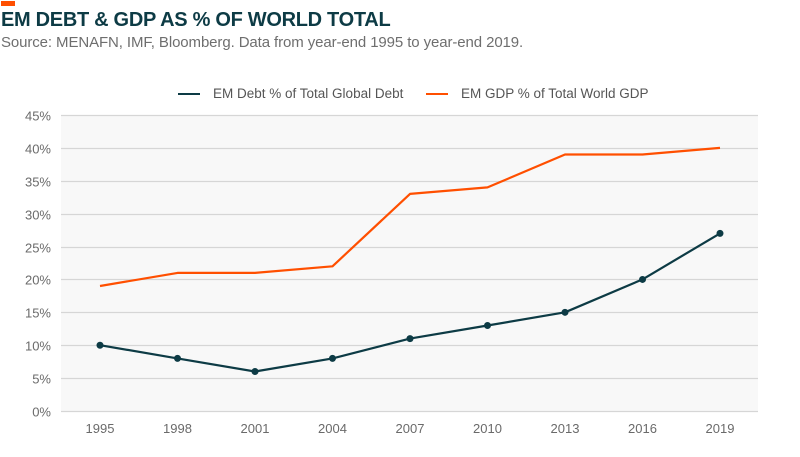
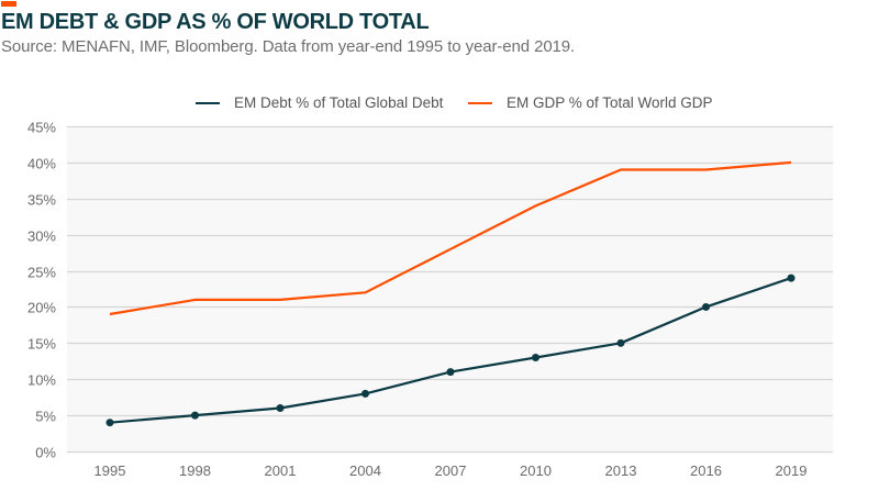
EM Debt % of Total Global Debt/1995: 10% -> 4%
EM Debt % of Total Global Debt/1998: 8% -> 5%
EM GDP % of Total World GDP/2007: 33% -> 28%
EM Debt % of Total Global Debt/2019: 27% -> 24%
